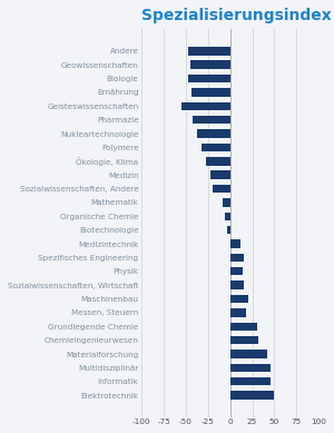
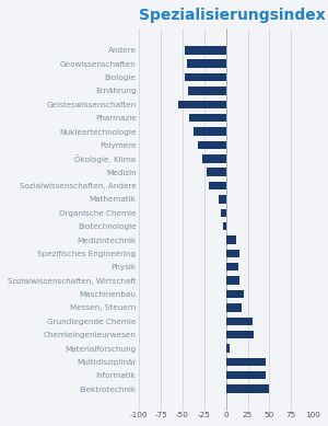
Materialforschung: 42 -> 4
